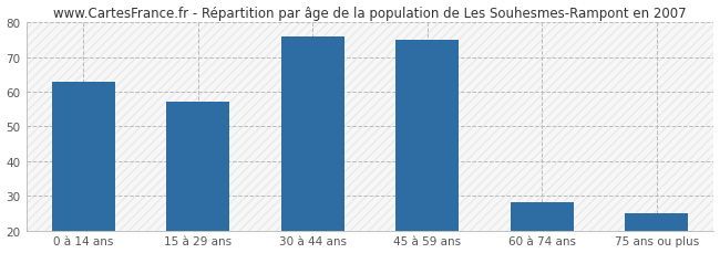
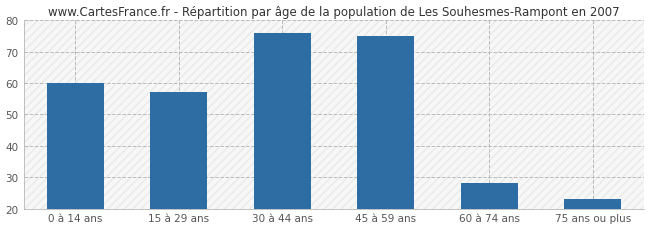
0 à 14 ans: 63 -> 60
75 ans ou plus: 25 -> 23
